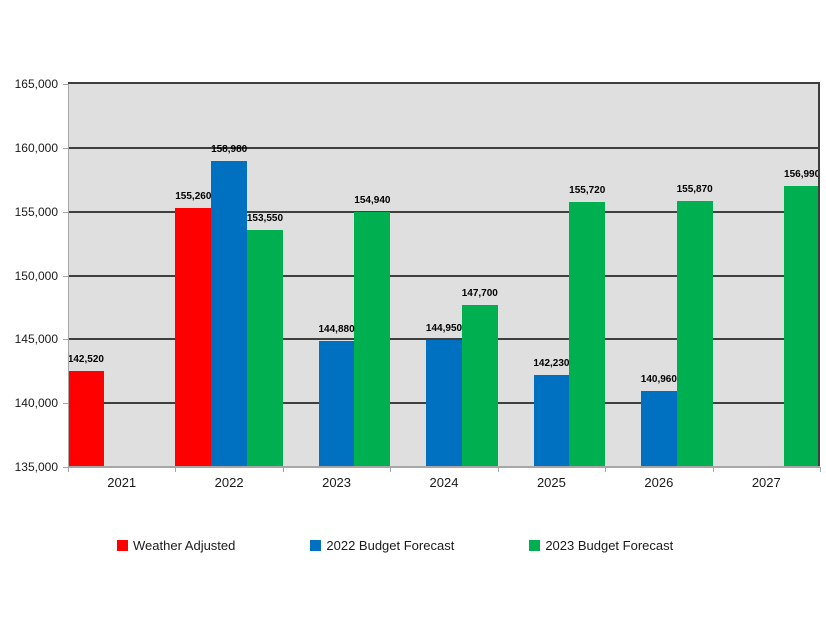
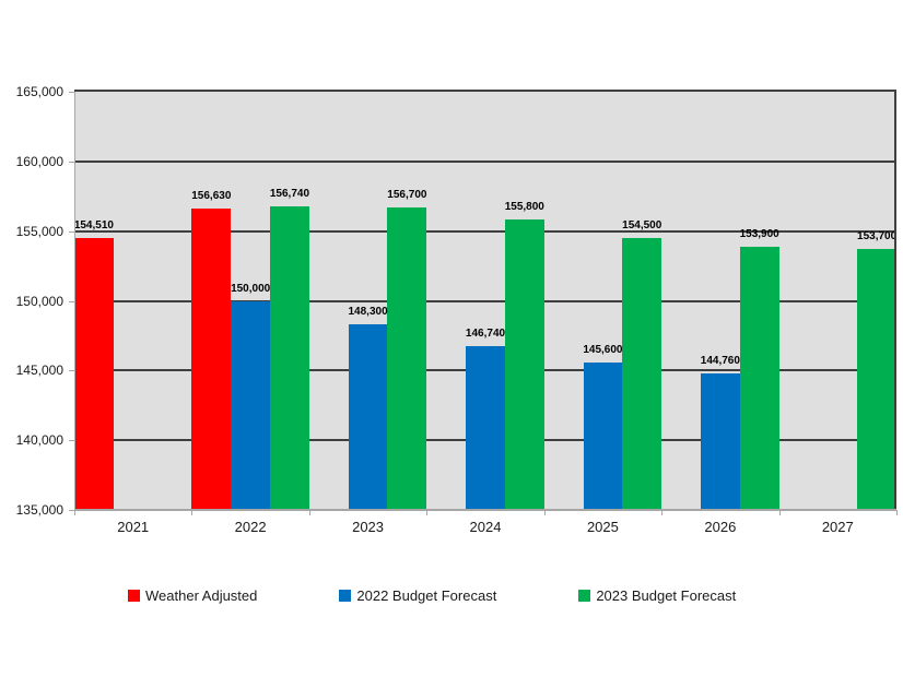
Weather Adjusted/2021: 142,520 -> 154,510
Weather Adjusted/2022: 155,260 -> 156,630
2022 Budget Forecast/2022: 158,980 -> 150,000
2023 Budget Forecast/2022: 153,550 -> 156,740
2022 Budget Forecast/2023: 144,880 -> 148,300
2023 Budget Forecast/2023: 154,940 -> 156,700
2022 Budget Forecast/2024: 144,950 -> 146,740
2023 Budget Forecast/2024: 147,700 -> 155,800
2022 Budget Forecast/2025: 142,230 -> 145,600
2023 Budget Forecast/2025: 155,720 -> 154,500
2022 Budget Forecast/2026: 140,960 -> 144,760
2023 Budget Forecast/2026: 155,870 -> 153,900
2023 Budget Forecast/2027: 156,990 -> 153,700
